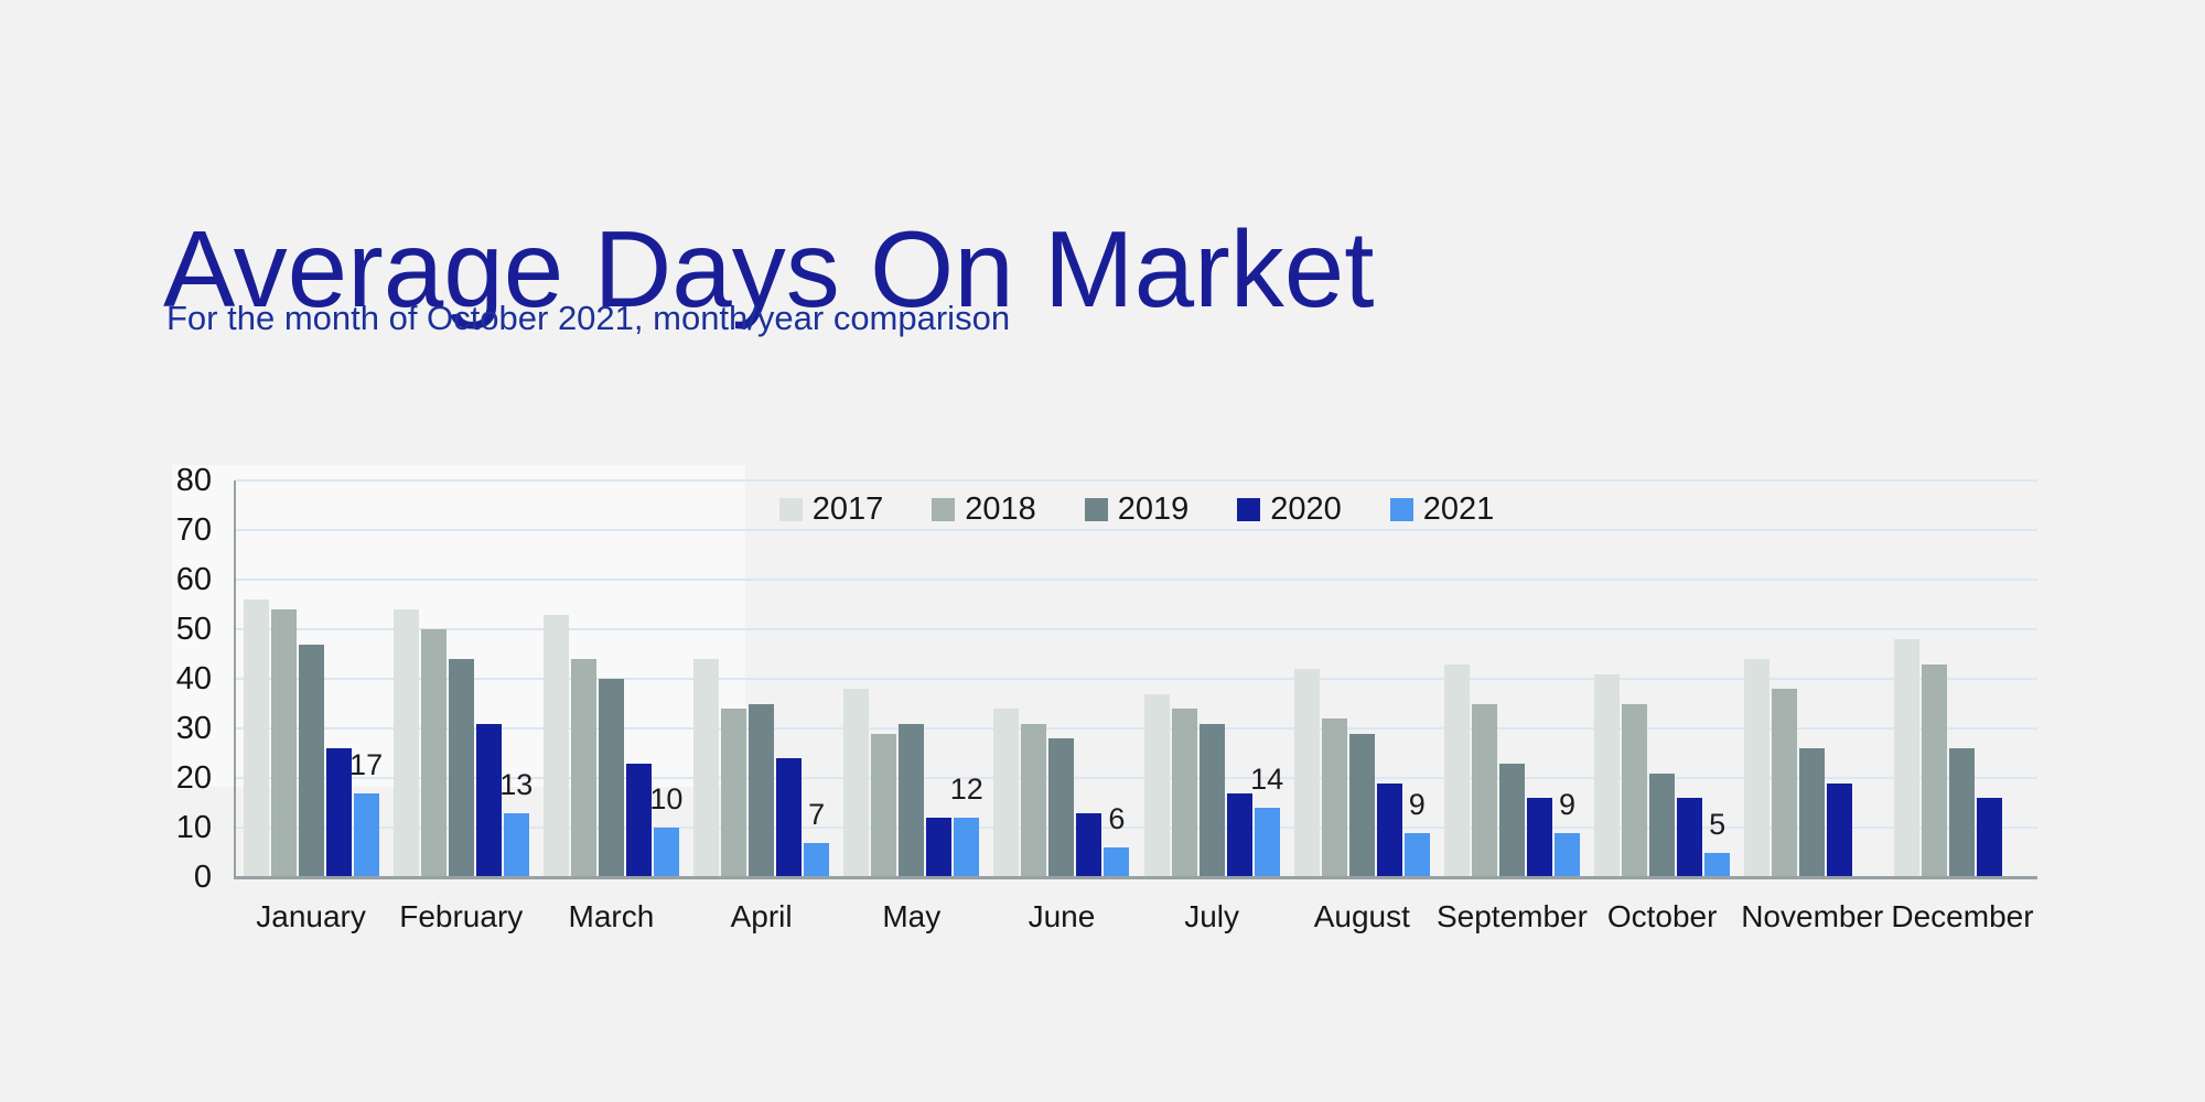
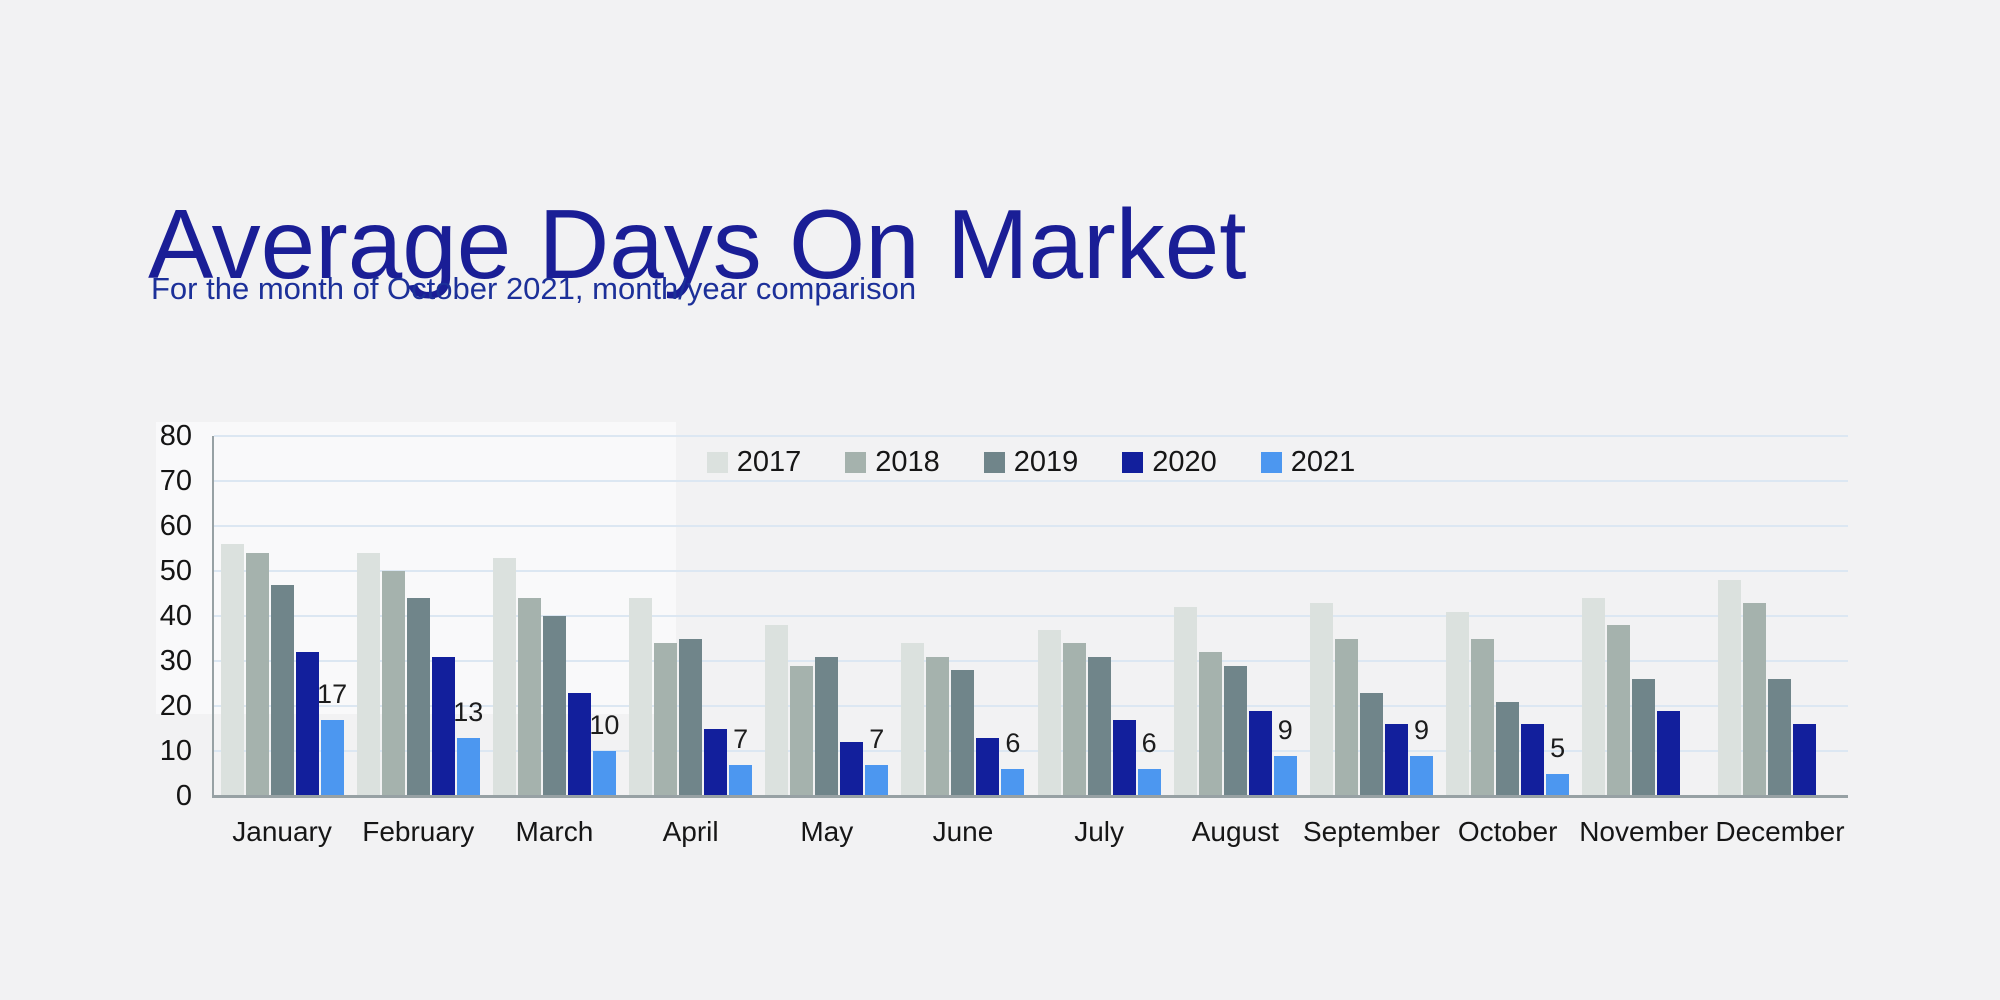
2020/January: 26 -> 32
2020/April: 24 -> 15
2021/May: 12 -> 7
2021/July: 14 -> 6
